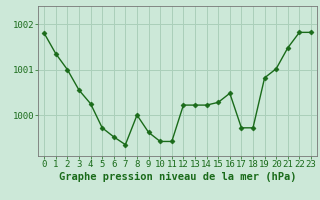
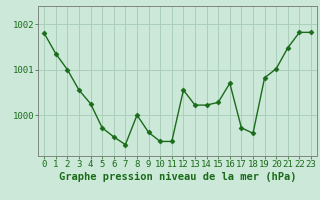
12: 1000.22 -> 1000.55
16: 1000.48 -> 1000.70
18: 999.72 -> 999.60
